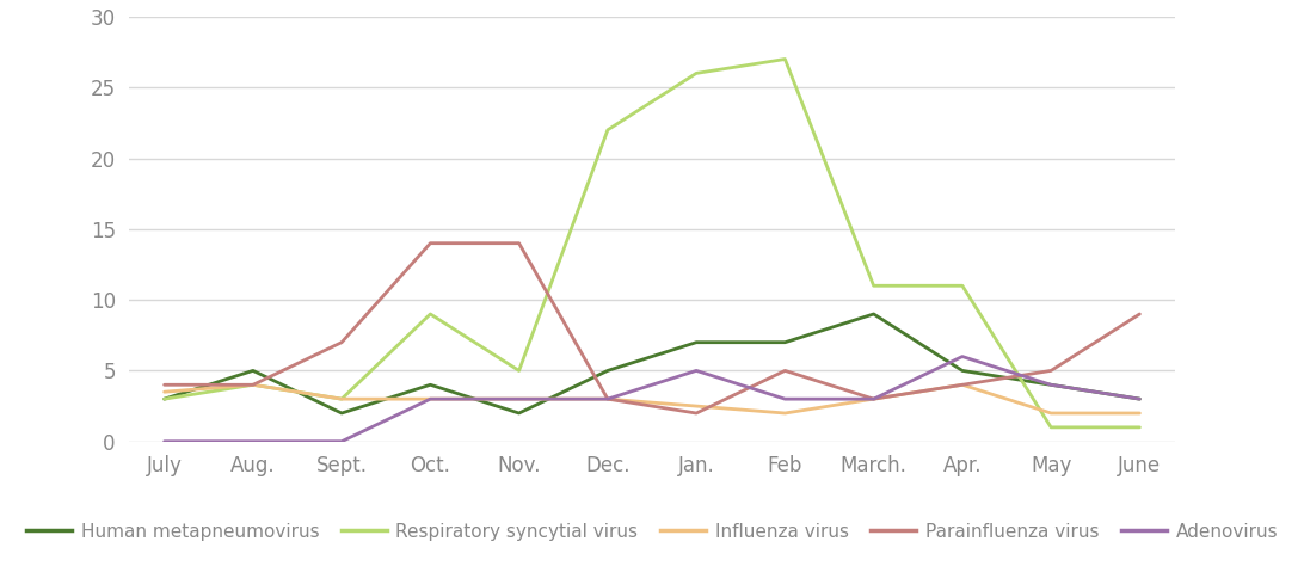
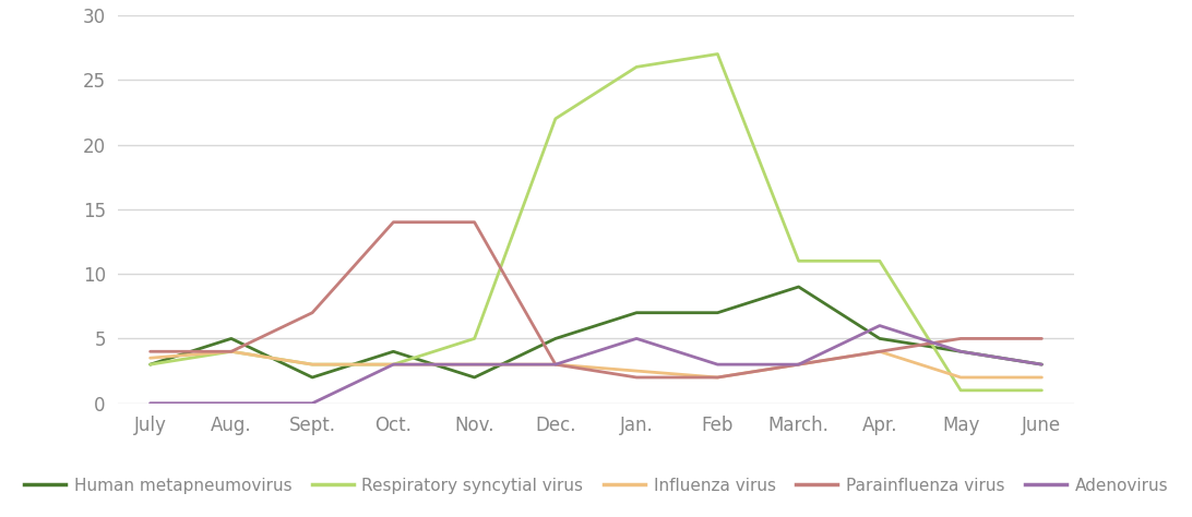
Respiratory syncytial virus/Oct.: 9 -> 3
Parainfluenza virus/Feb: 5 -> 2
Parainfluenza virus/June: 9 -> 5
